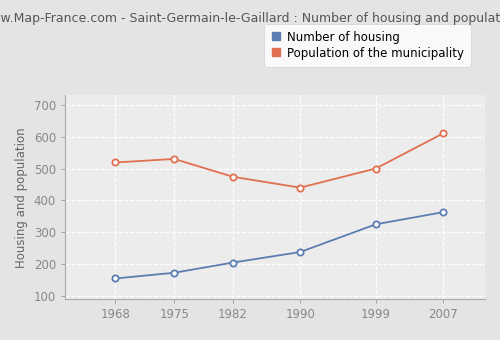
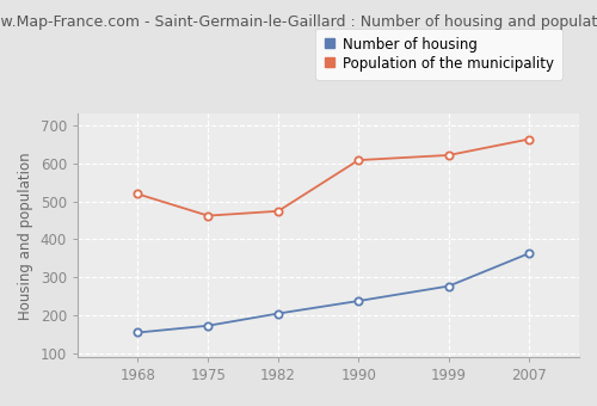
Population of the municipality/1975: 530 -> 462
Population of the municipality/1990: 440 -> 608
Number of housing/1999: 325 -> 277
Population of the municipality/1999: 500 -> 621
Population of the municipality/2007: 610 -> 663
